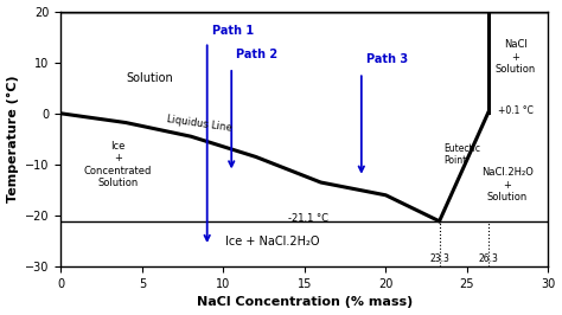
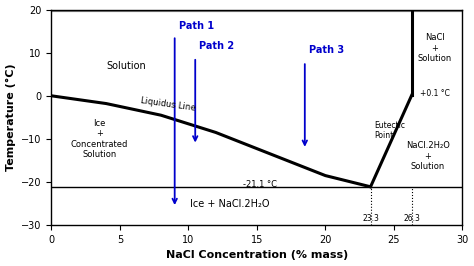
20: -16.0 -> -18.5
